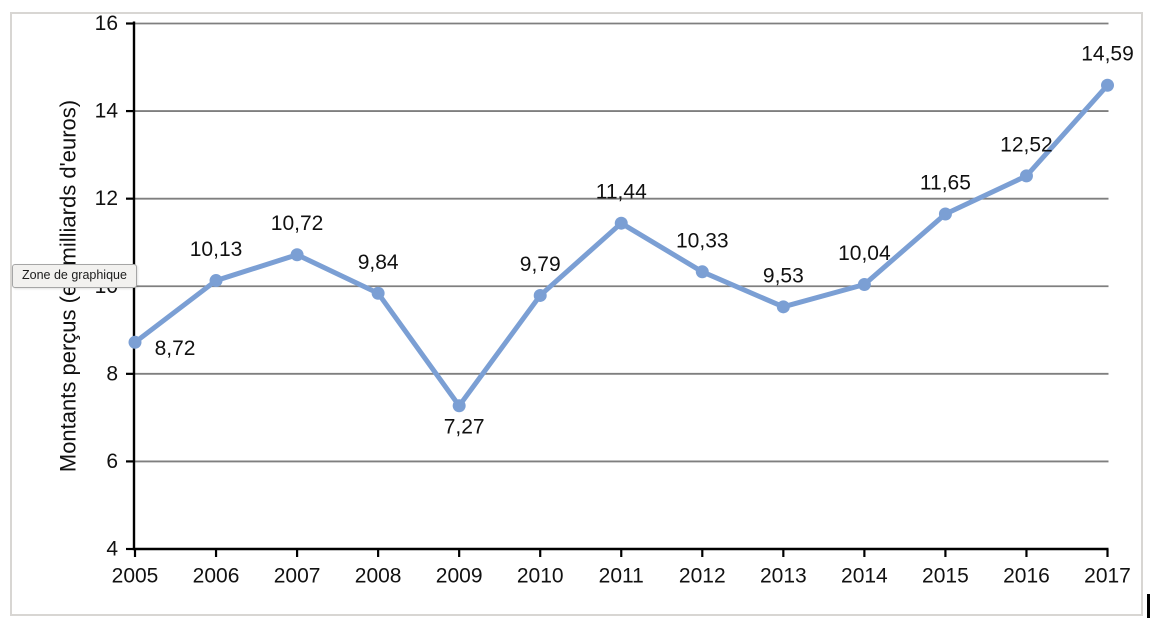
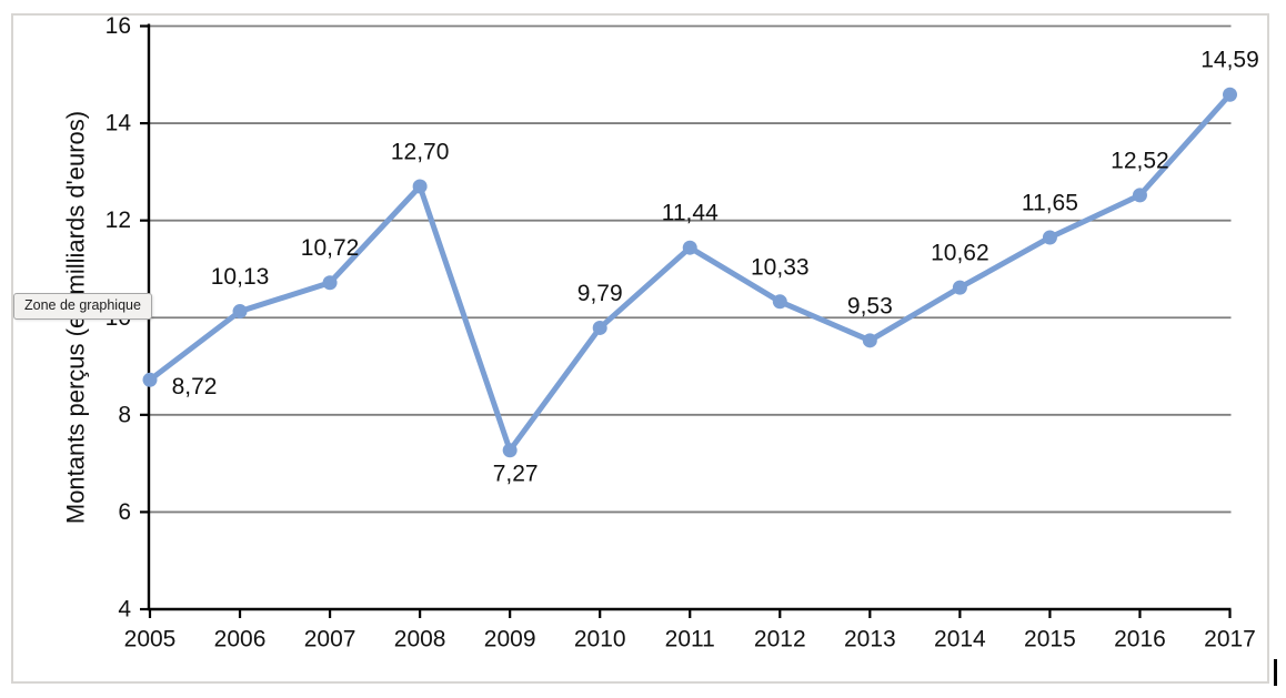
2008: 9,84 -> 12,70
2014: 10,04 -> 10,62
